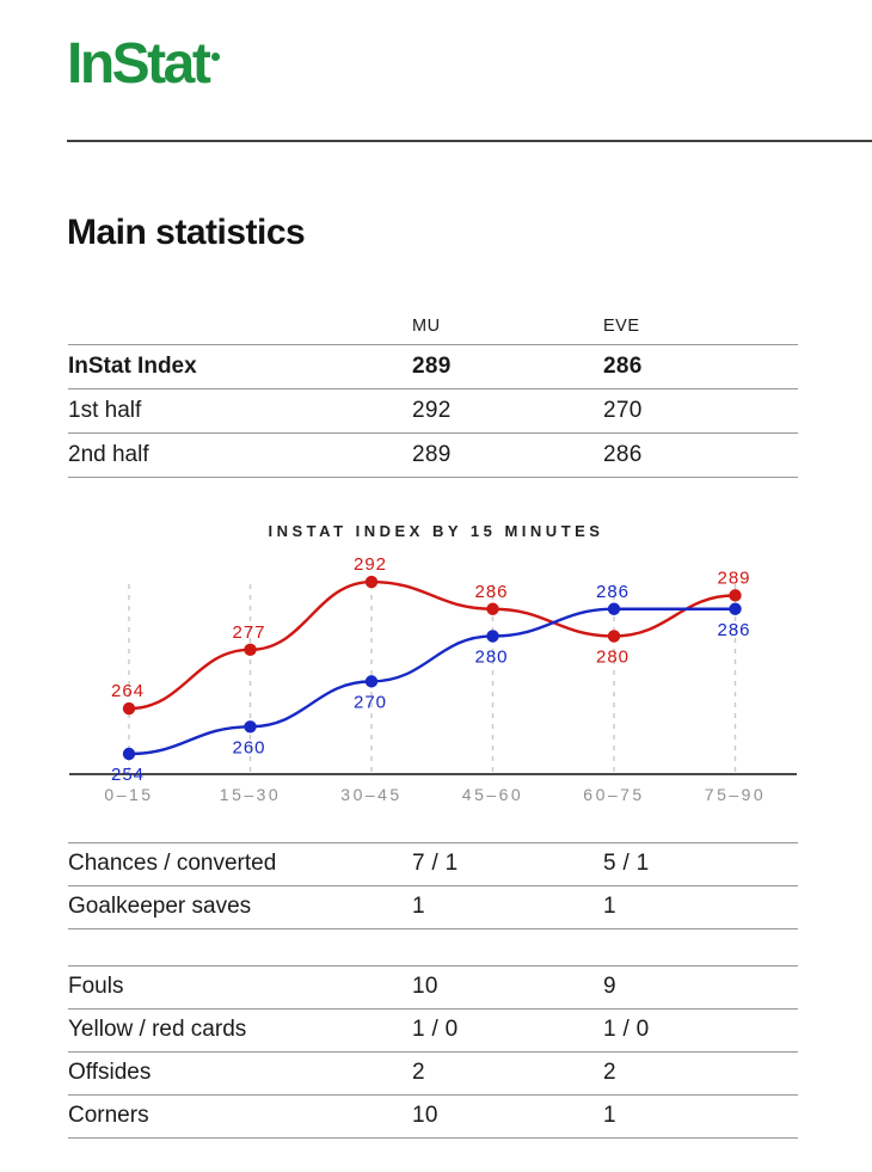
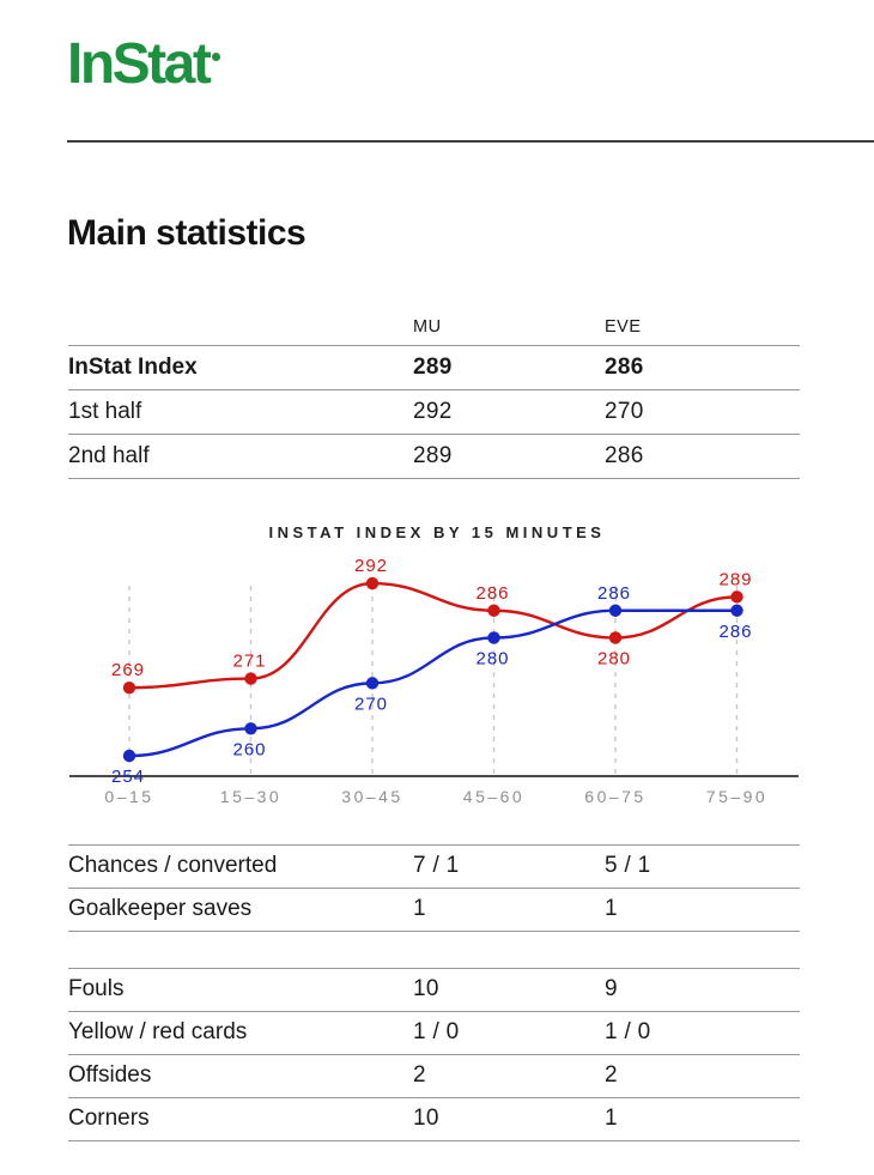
MU/0–15: 264 -> 269
MU/15–30: 277 -> 271
